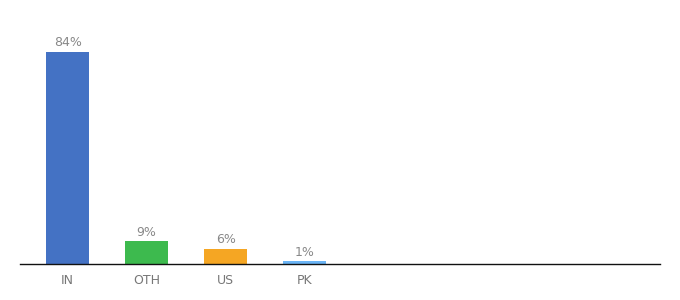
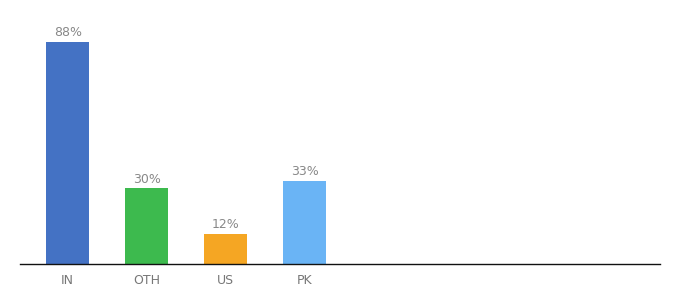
IN: 84% -> 88%
OTH: 9% -> 30%
US: 6% -> 12%
PK: 1% -> 33%
